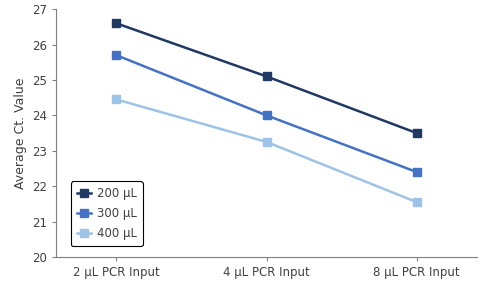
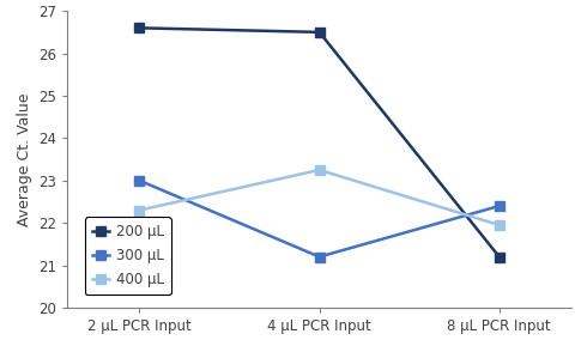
300 μL/2 μL PCR Input: 25.7 -> 23.0
400 μL/2 μL PCR Input: 24.45 -> 22.30
200 μL/4 μL PCR Input: 25.1 -> 26.5
300 μL/4 μL PCR Input: 24.0 -> 21.2
200 μL/8 μL PCR Input: 23.5 -> 21.2
400 μL/8 μL PCR Input: 21.55 -> 21.95
